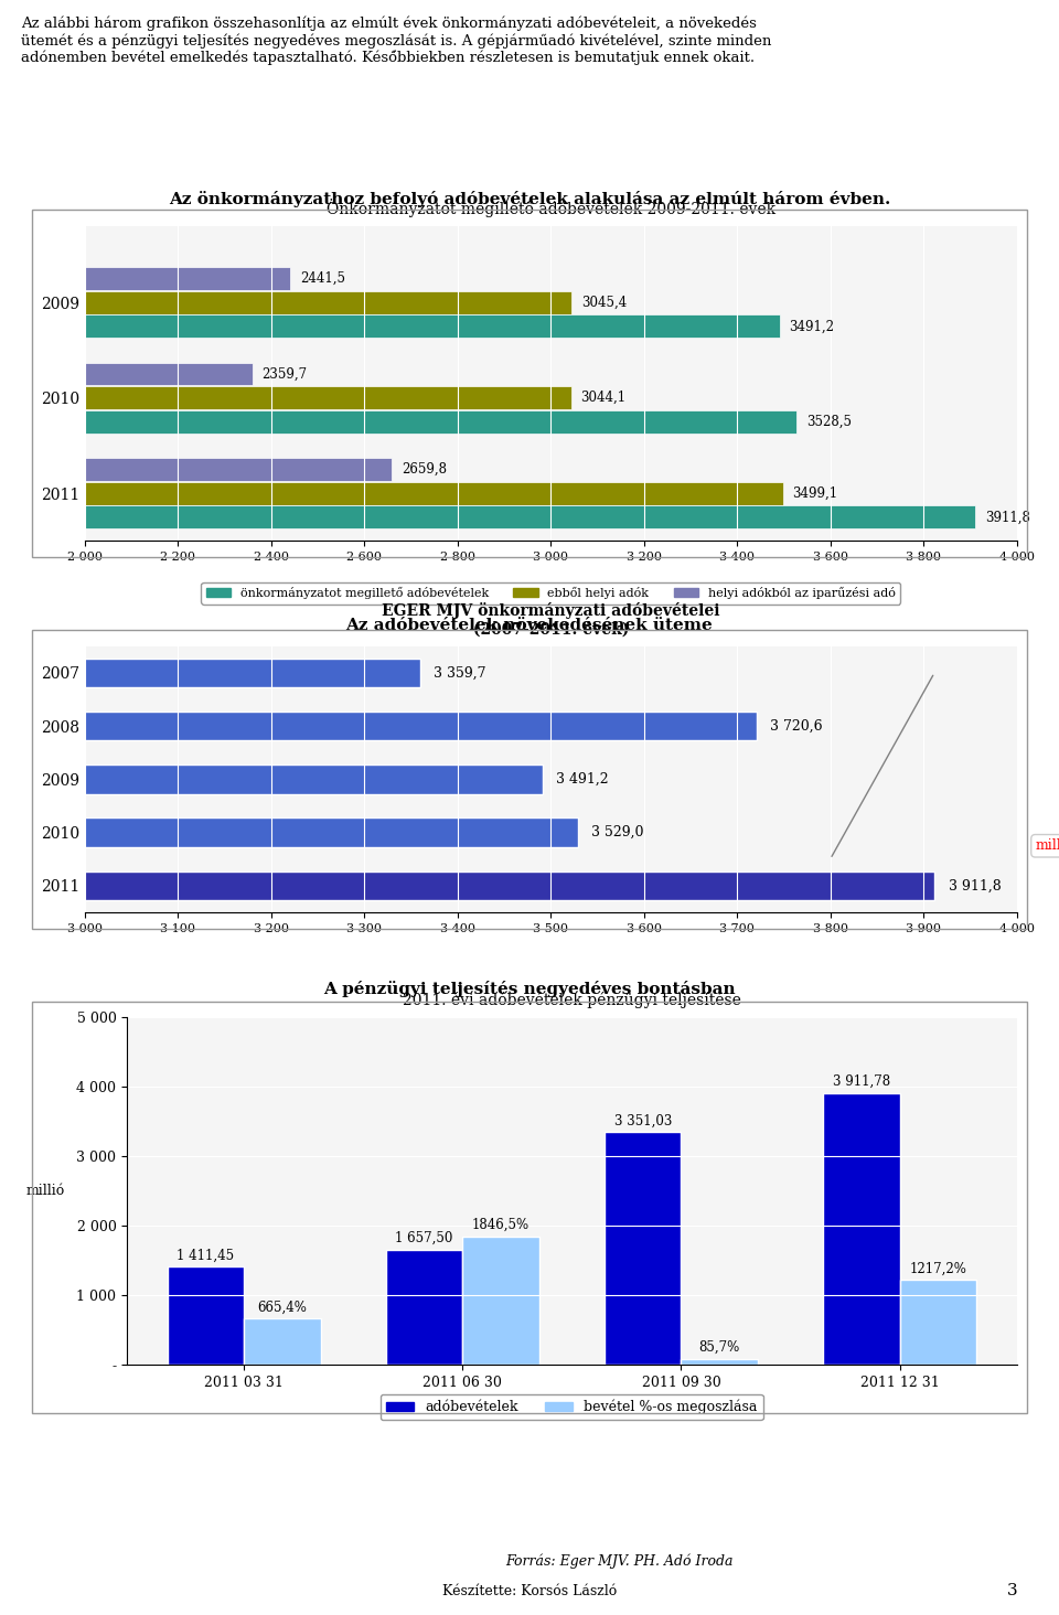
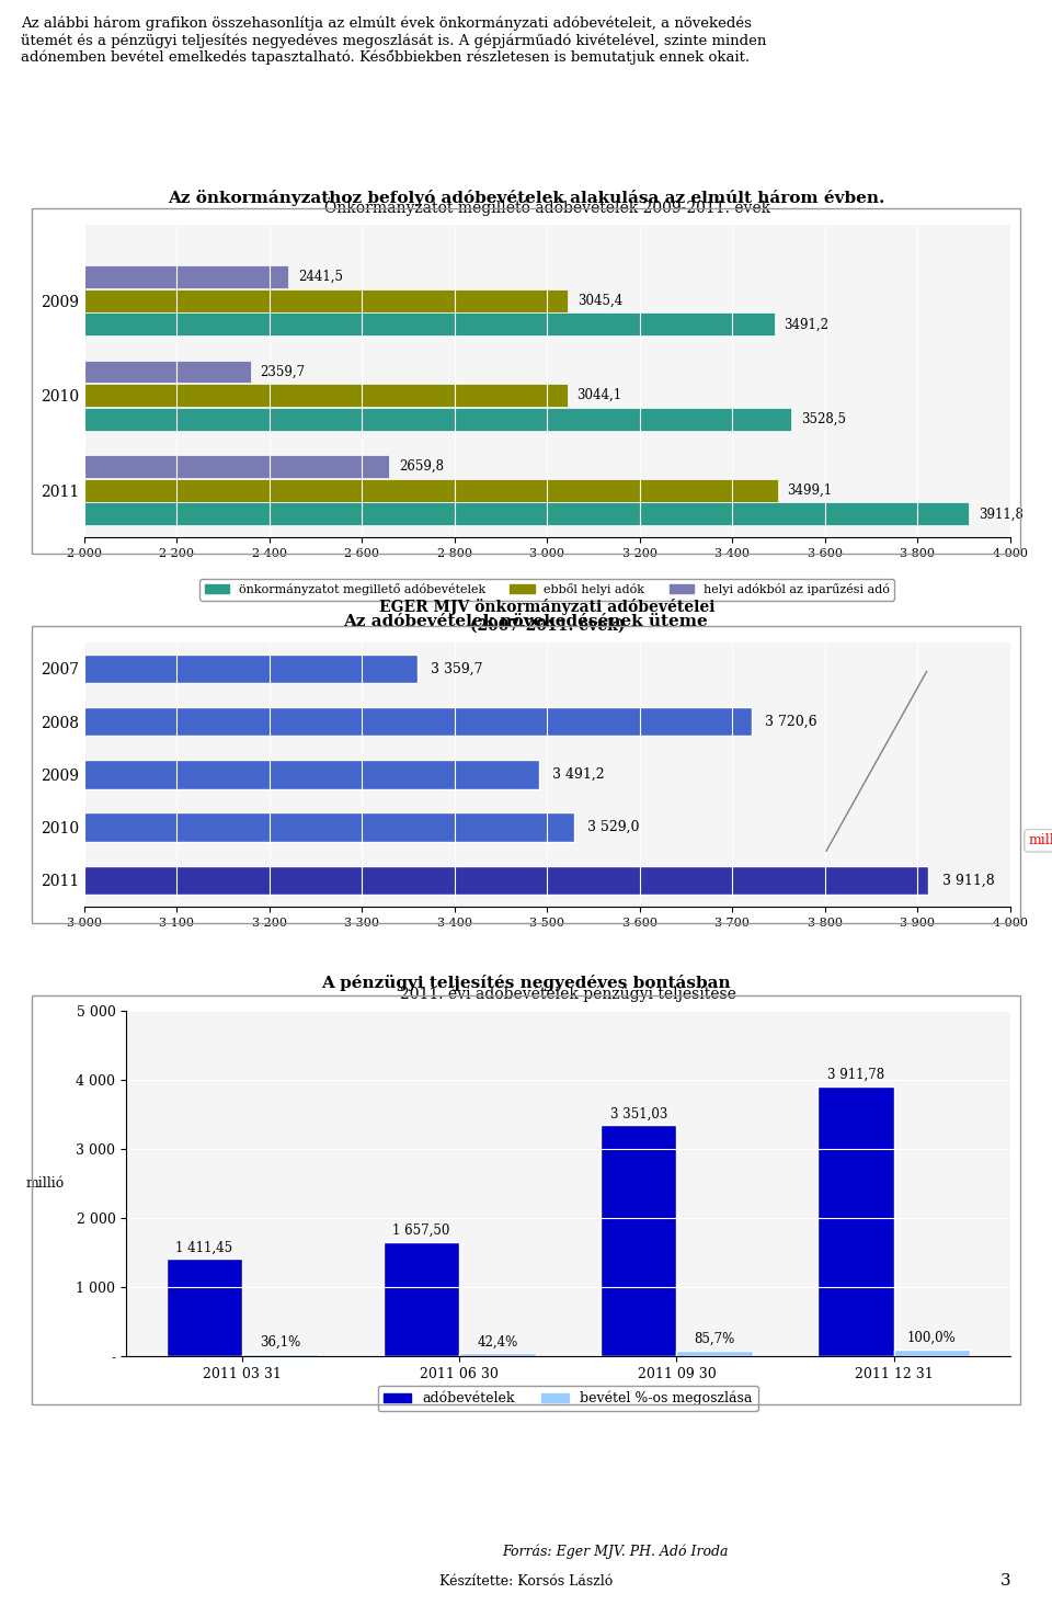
bevétel %-os megoszlása/2011 03 31: 665,4% -> 36,1%
bevétel %-os megoszlása/2011 06 30: 1846,5% -> 42,4%
bevétel %-os megoszlása/2011 12 31: 1217,2% -> 100,0%
